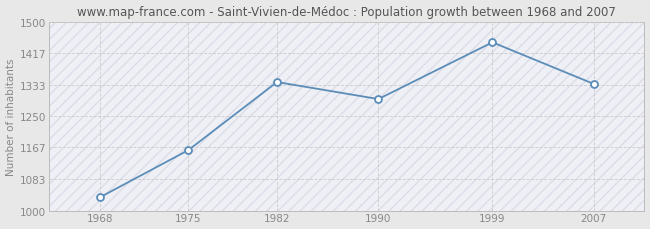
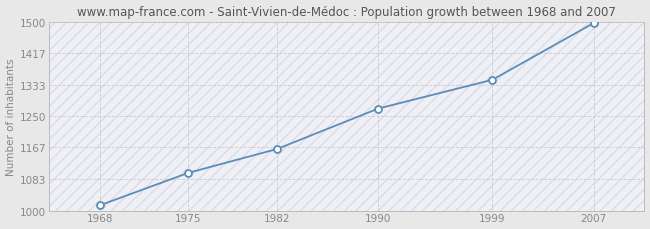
1968: 1035 -> 1014
1975: 1160 -> 1100
1982: 1340 -> 1163
1990: 1295 -> 1270
1999: 1445 -> 1346
2007: 1335 -> 1496
